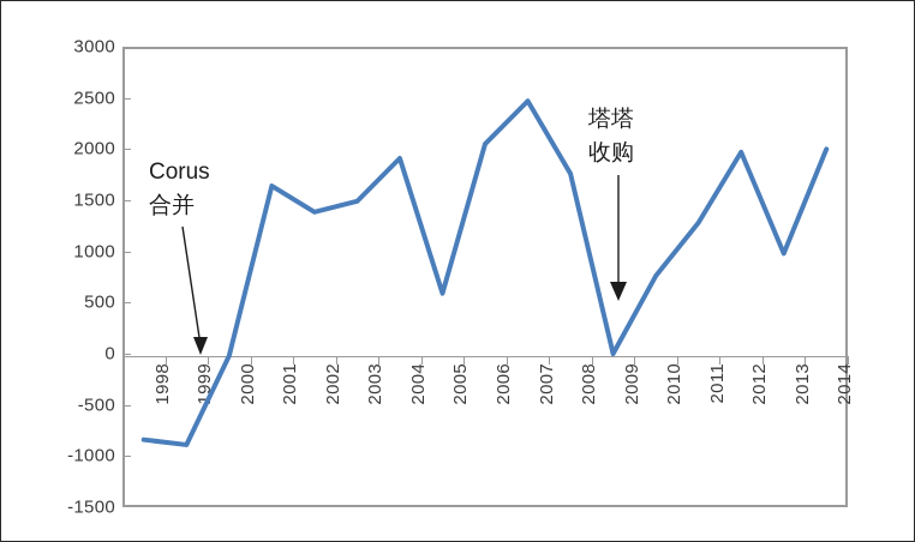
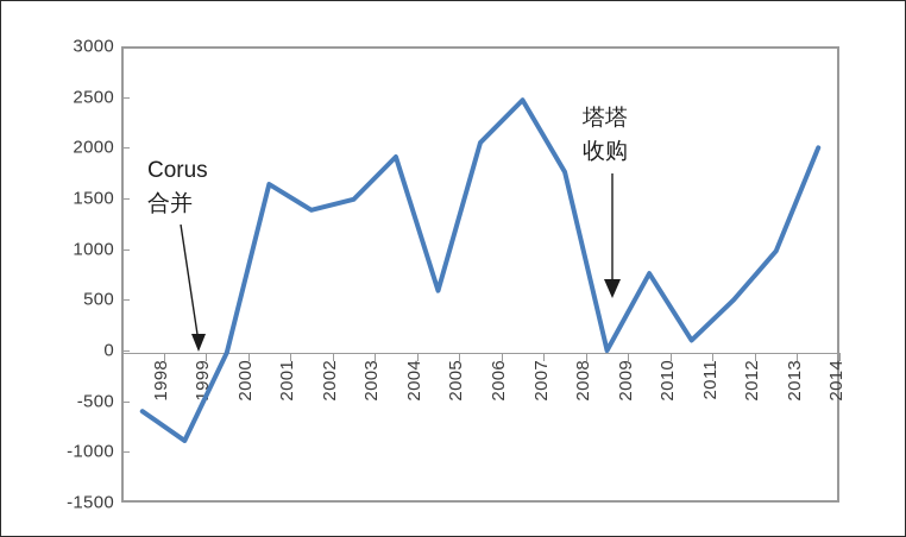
1998: -800 -> -600
2011: 1300 -> 100
2012: 2000 -> 500
